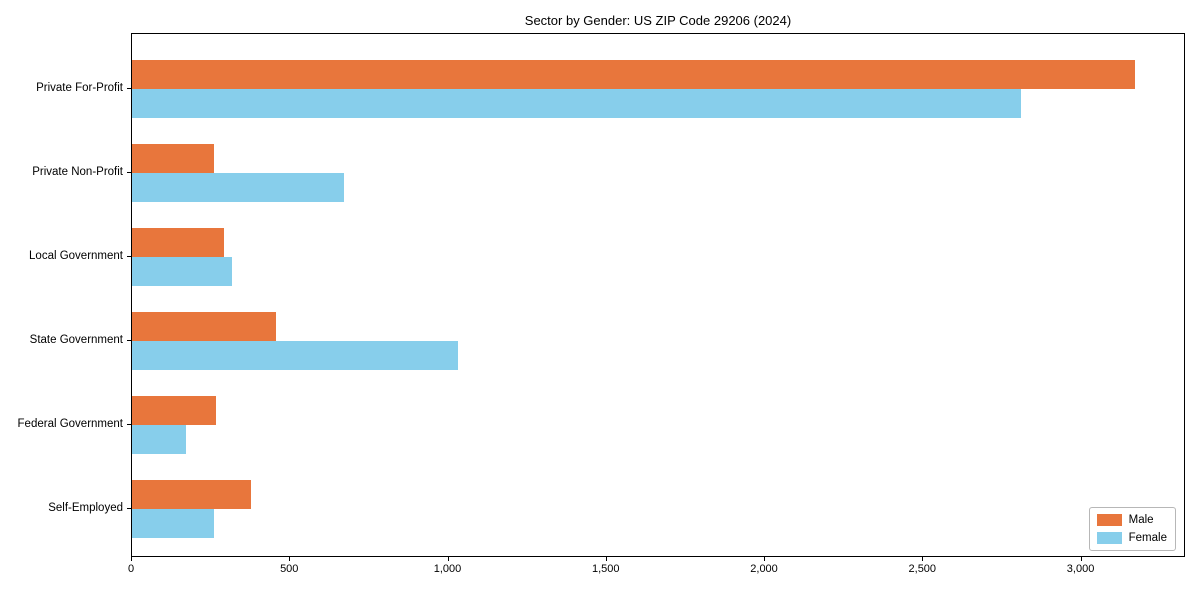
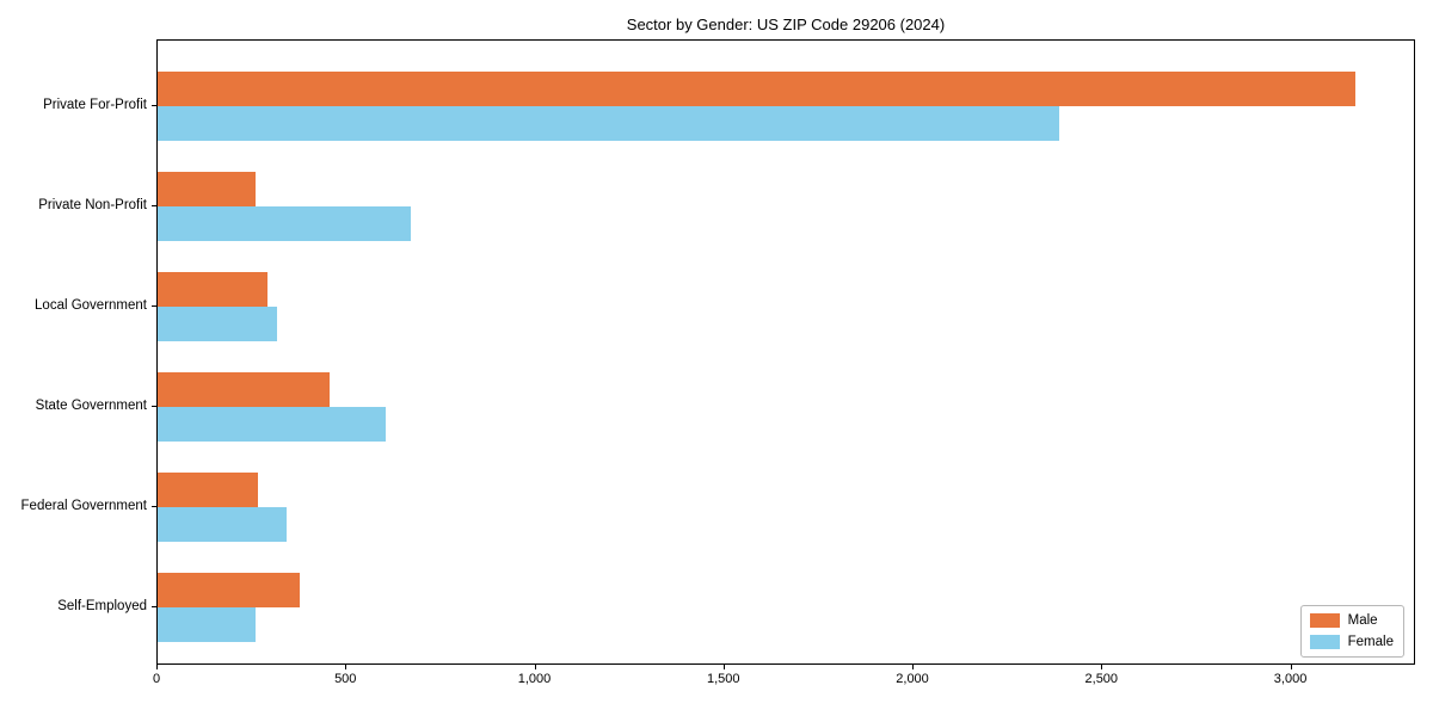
Female/Private For-Profit: 2810 -> 2380
Female/State Government: 1030 -> 600
Female/Federal Government: 170 -> 340
